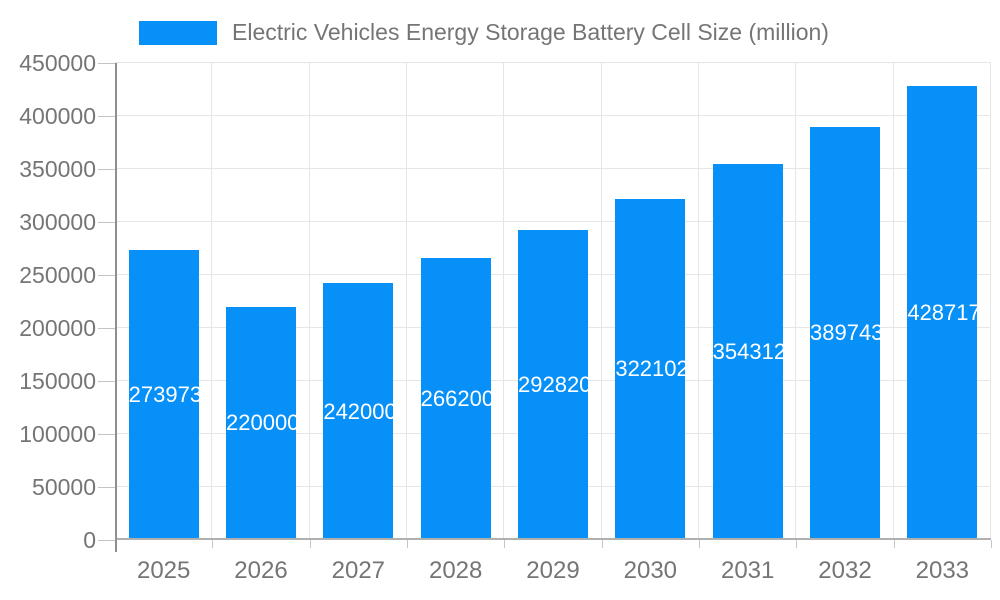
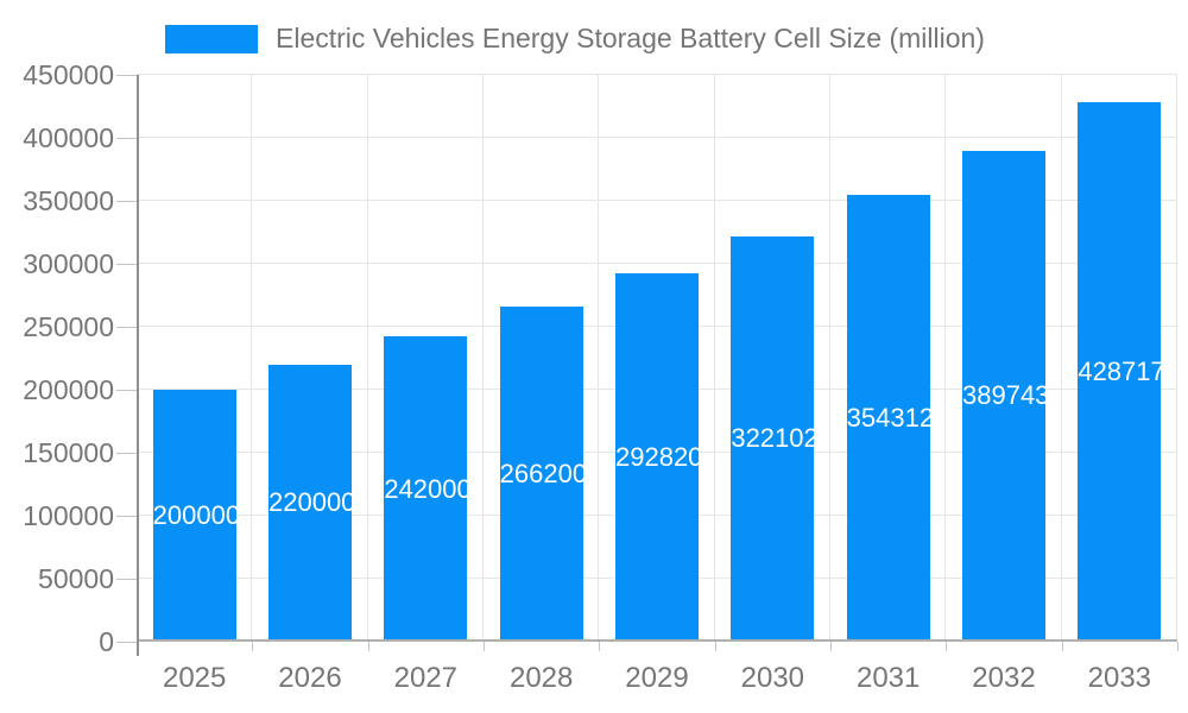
2025: 273973 -> 200000
